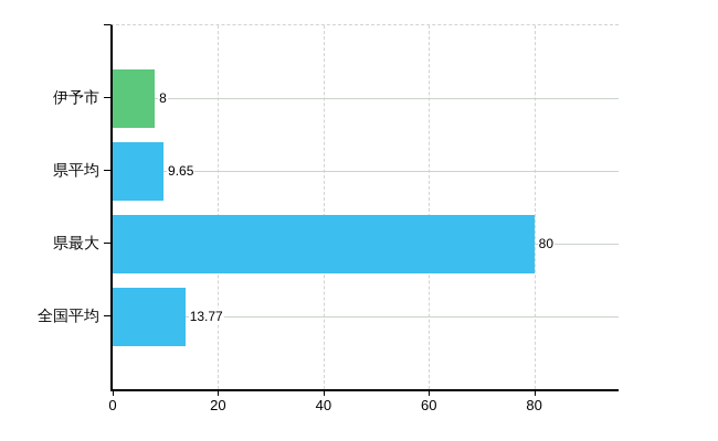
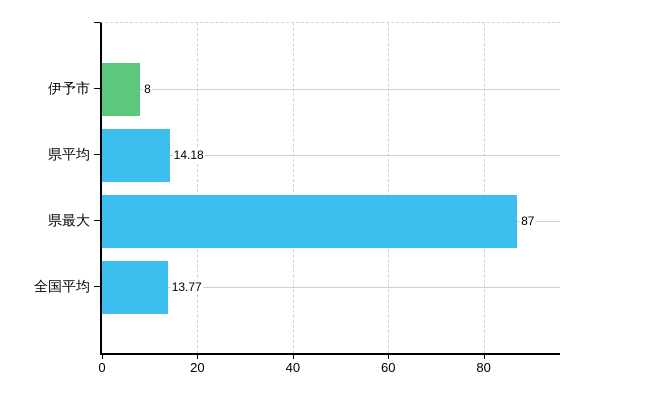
県平均: 9.65 -> 14.18
県最大: 80 -> 87
